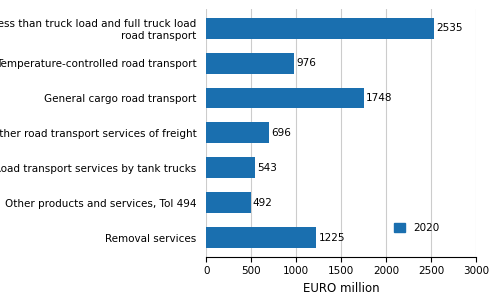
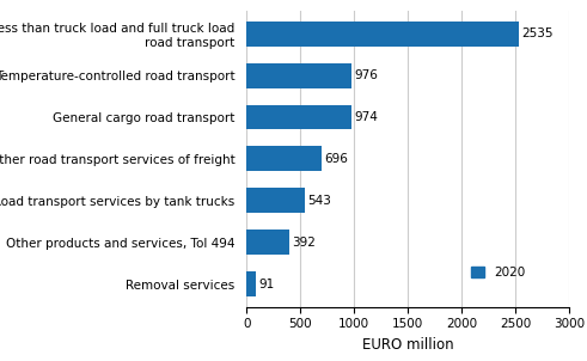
General cargo road transport: 1748 -> 974
Other products and services, Tol 494: 492 -> 392
Removal services: 1225 -> 91
